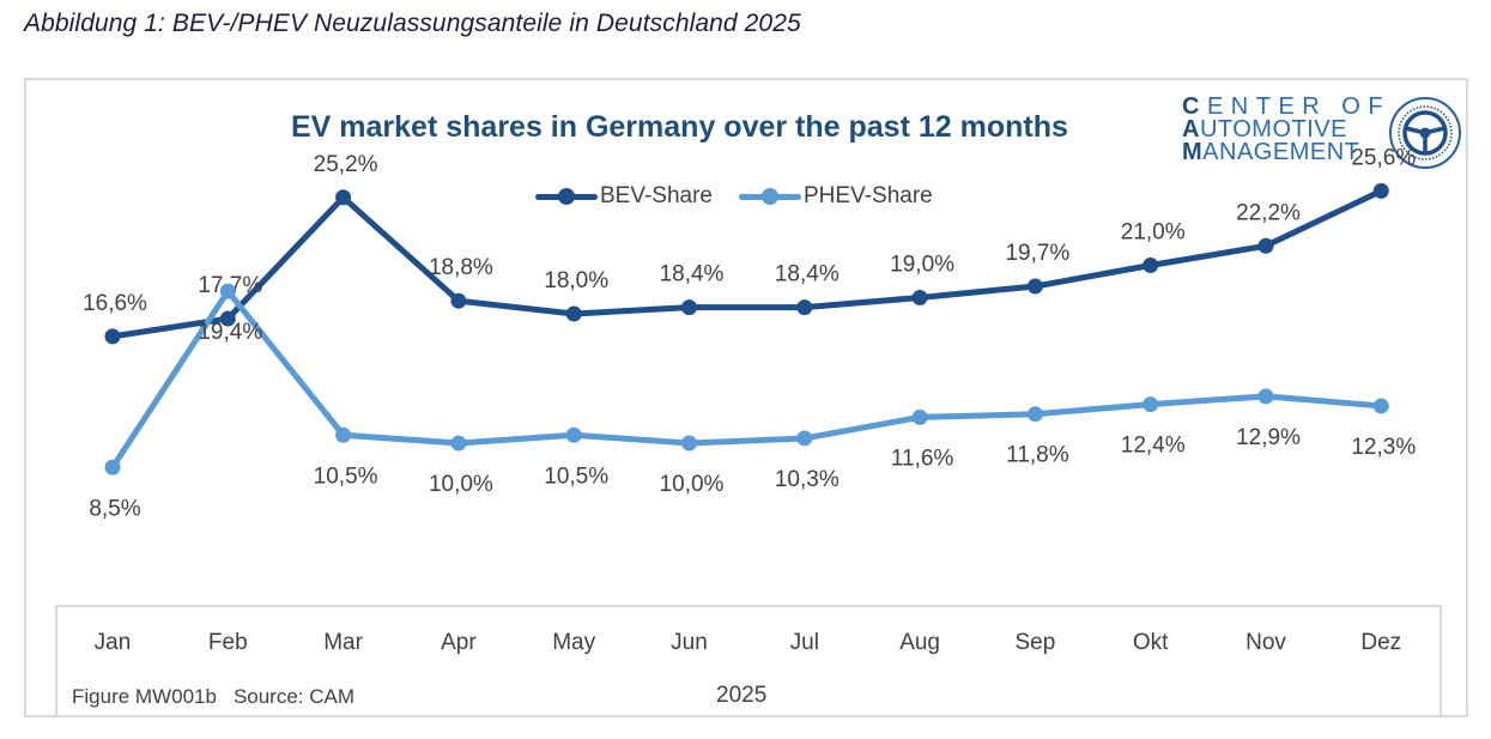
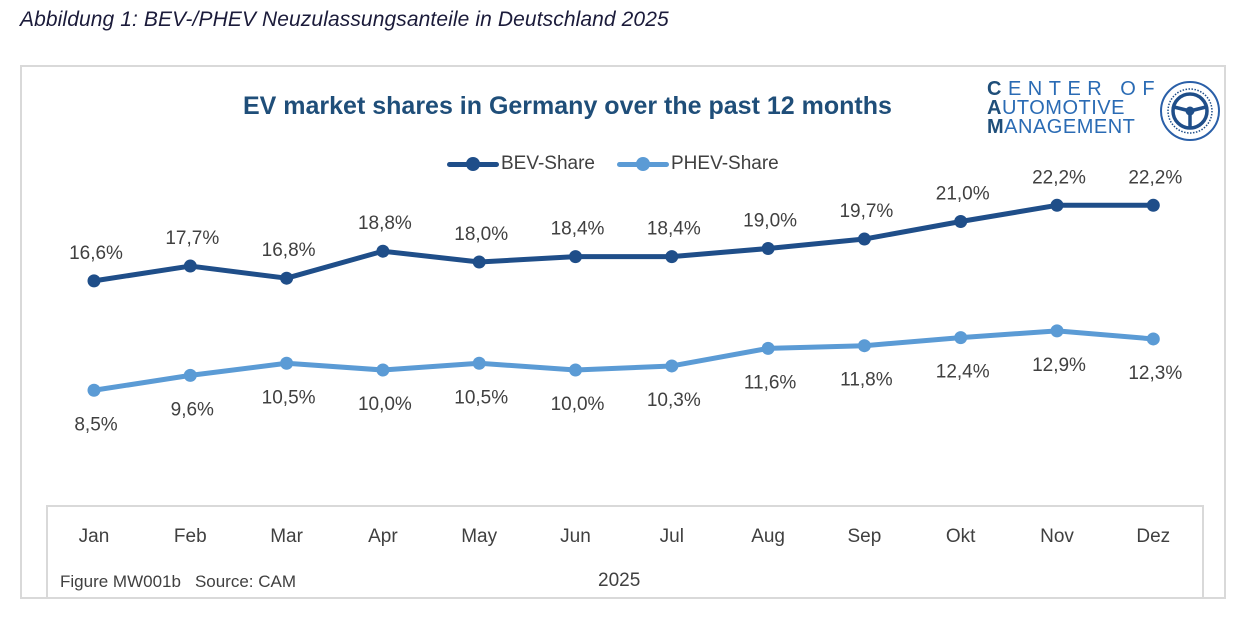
PHEV-Share/Feb: 19,4% -> 9,6%
BEV-Share/Mar: 25,2% -> 16,8%
BEV-Share/Dez: 25,6% -> 22,2%
